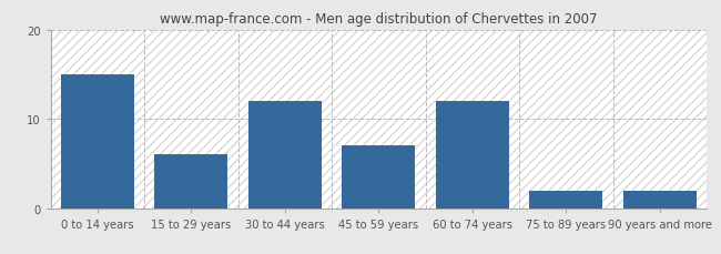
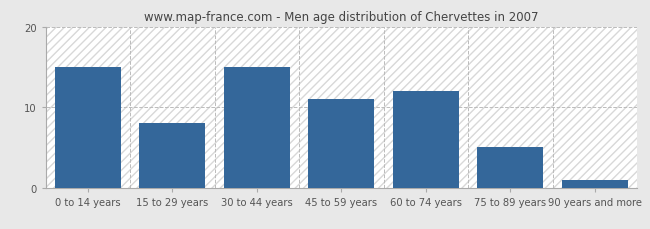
15 to 29 years: 6 -> 8
30 to 44 years: 12 -> 15
45 to 59 years: 7 -> 11
75 to 89 years: 2 -> 5
90 years and more: 2 -> 1
